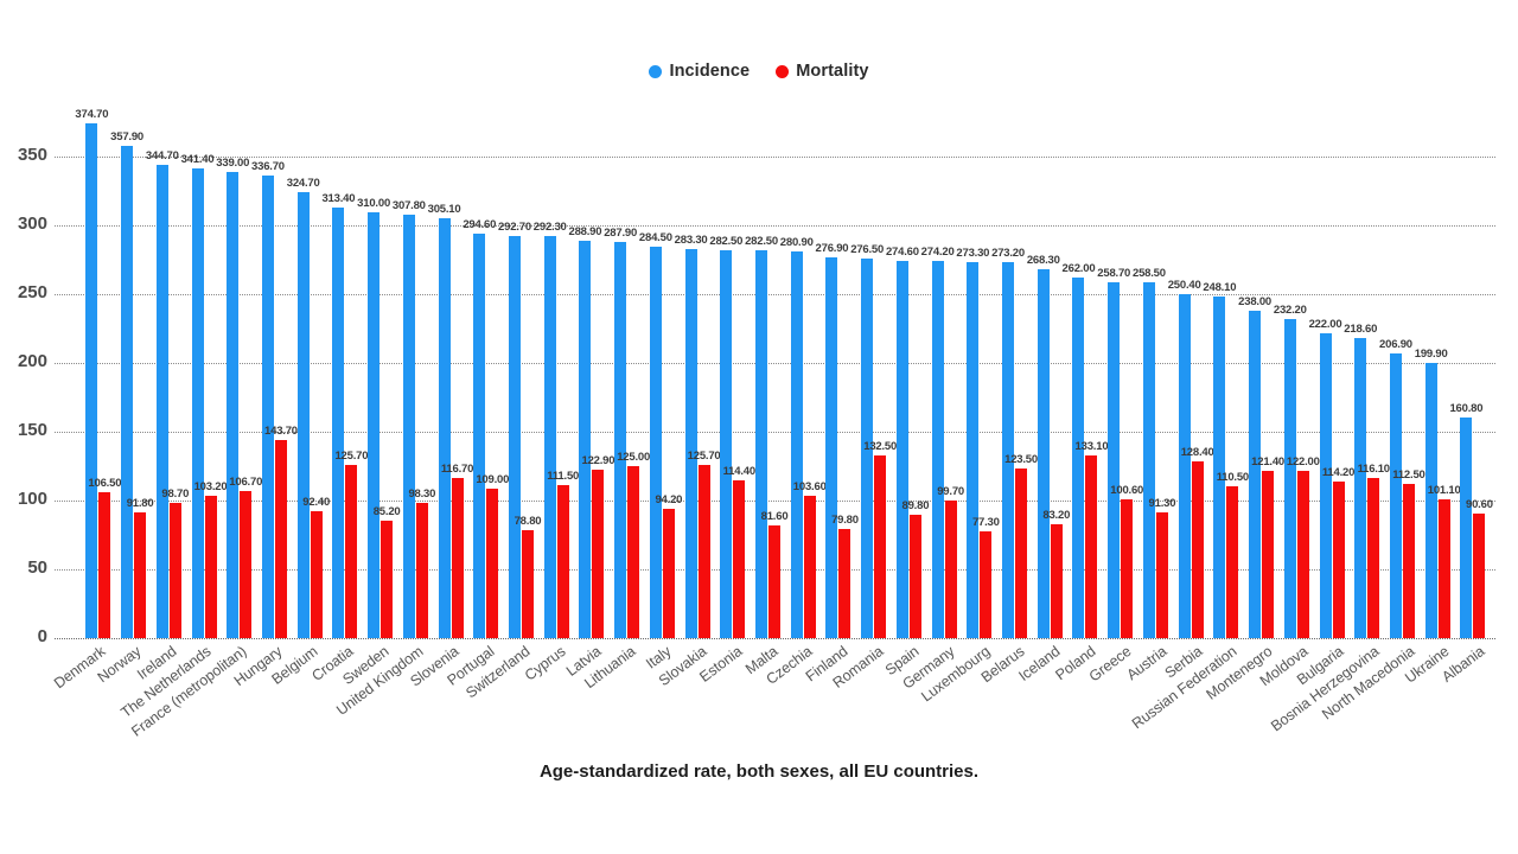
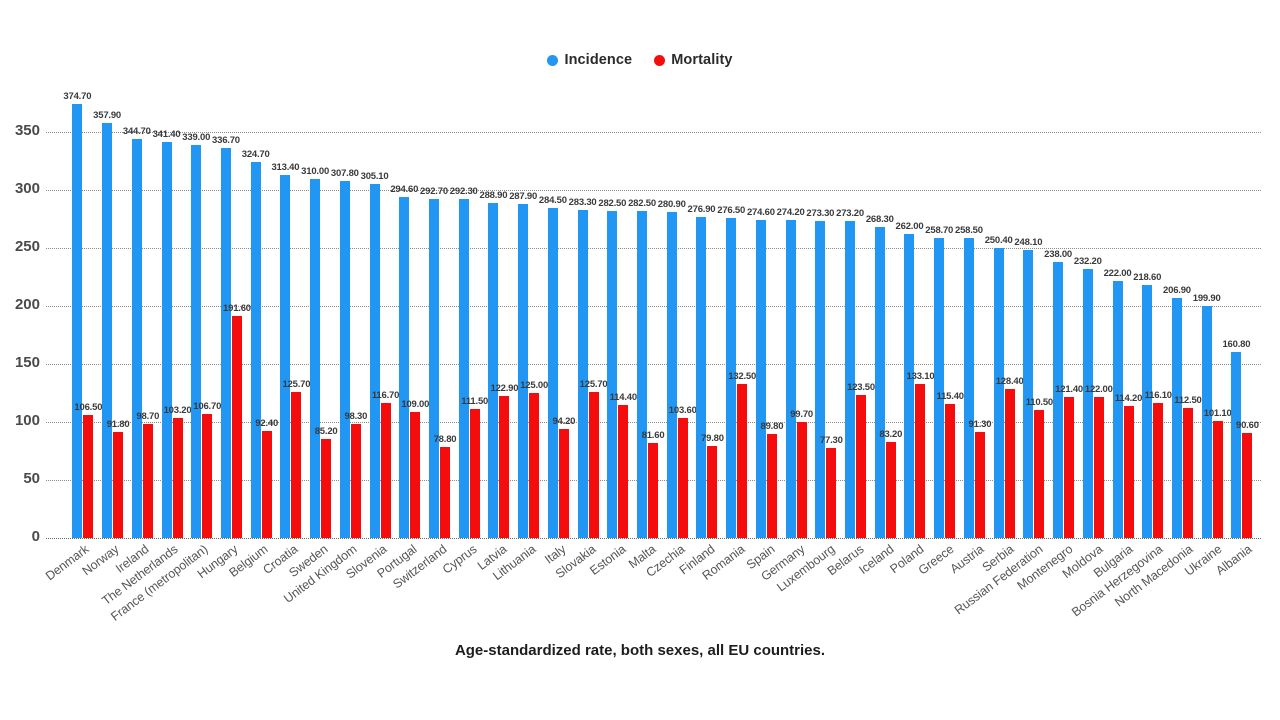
Mortality/Hungary: 143.70 -> 191.60
Mortality/Greece: 100.60 -> 115.40
